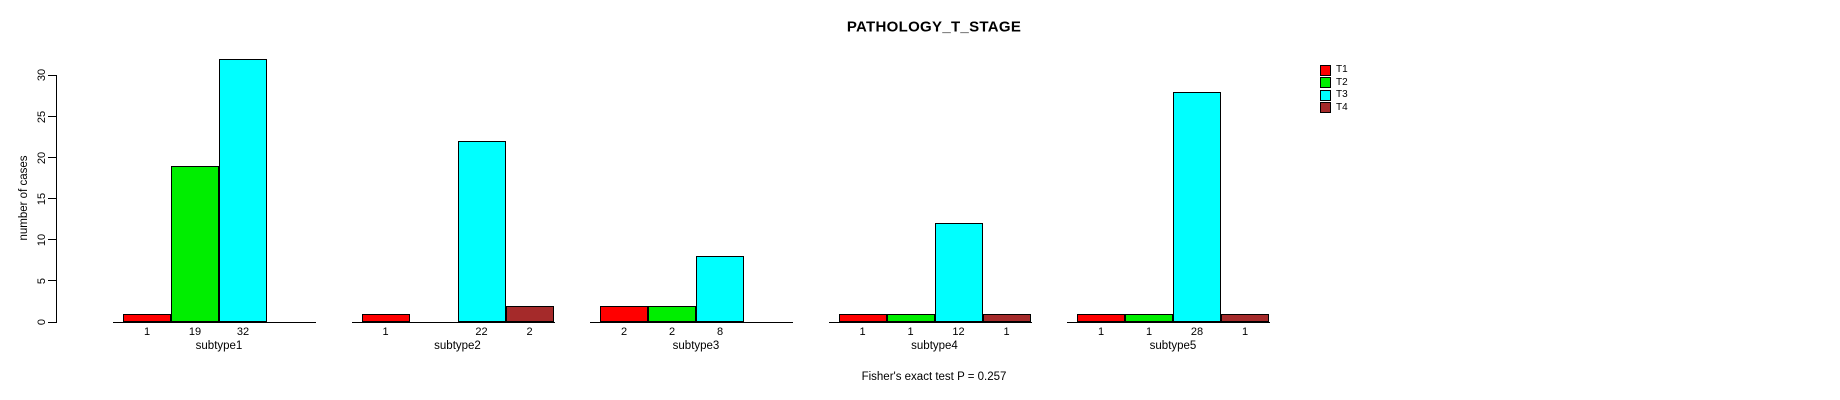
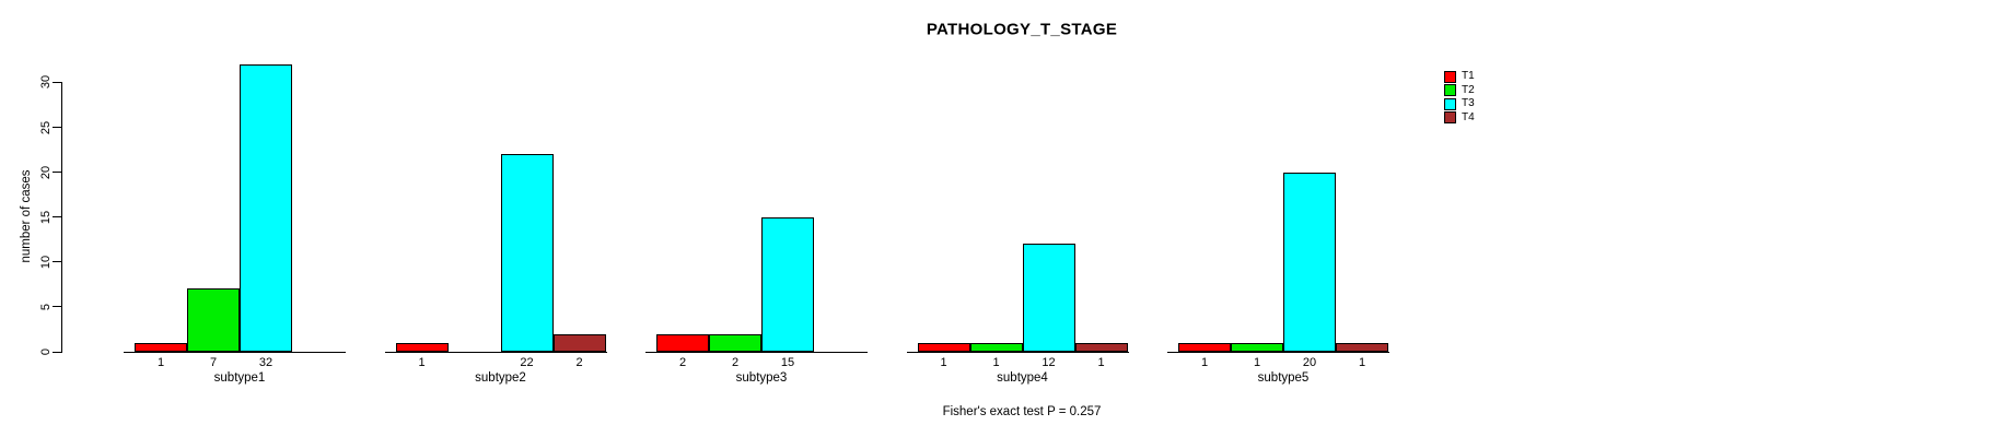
T2/subtype1: 19 -> 7
T3/subtype3: 8 -> 15
T3/subtype5: 28 -> 20
